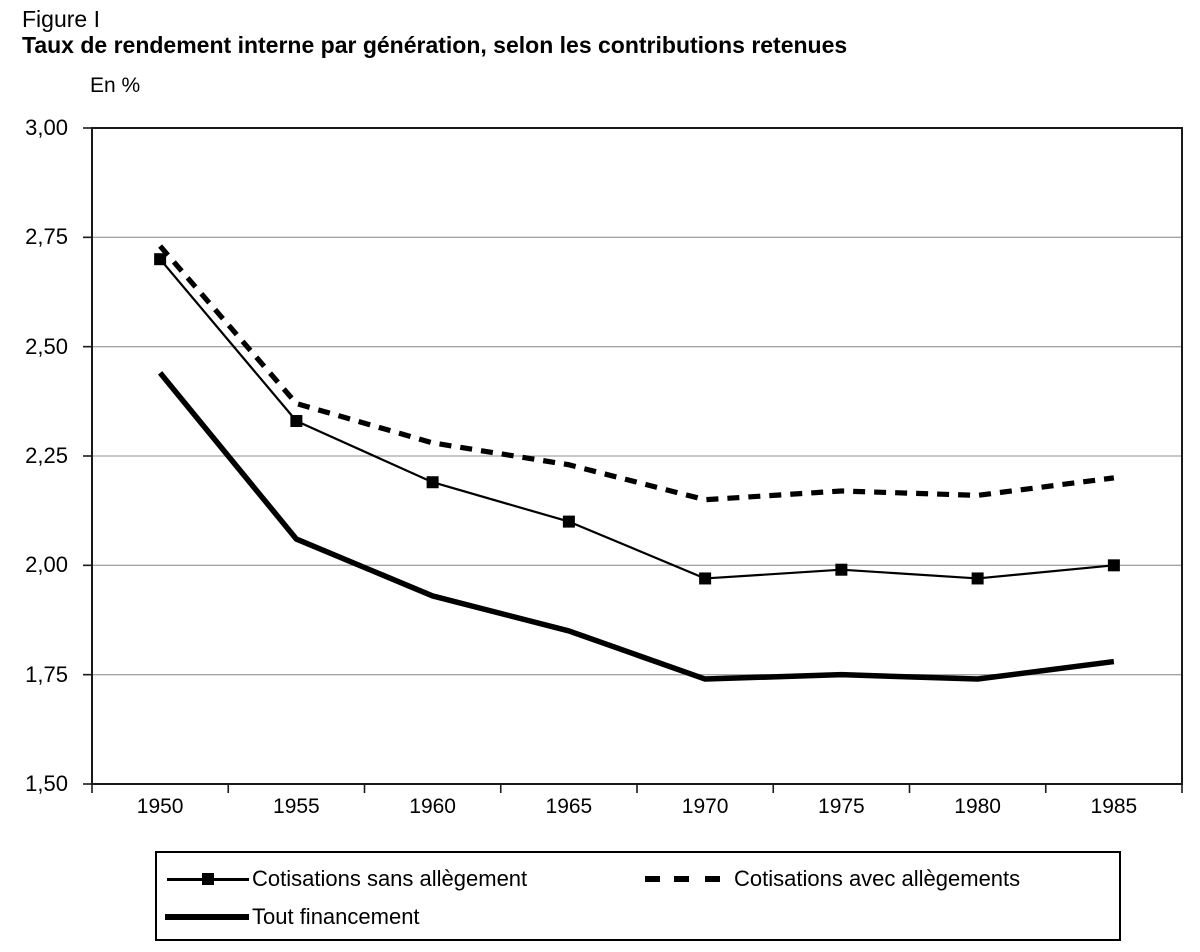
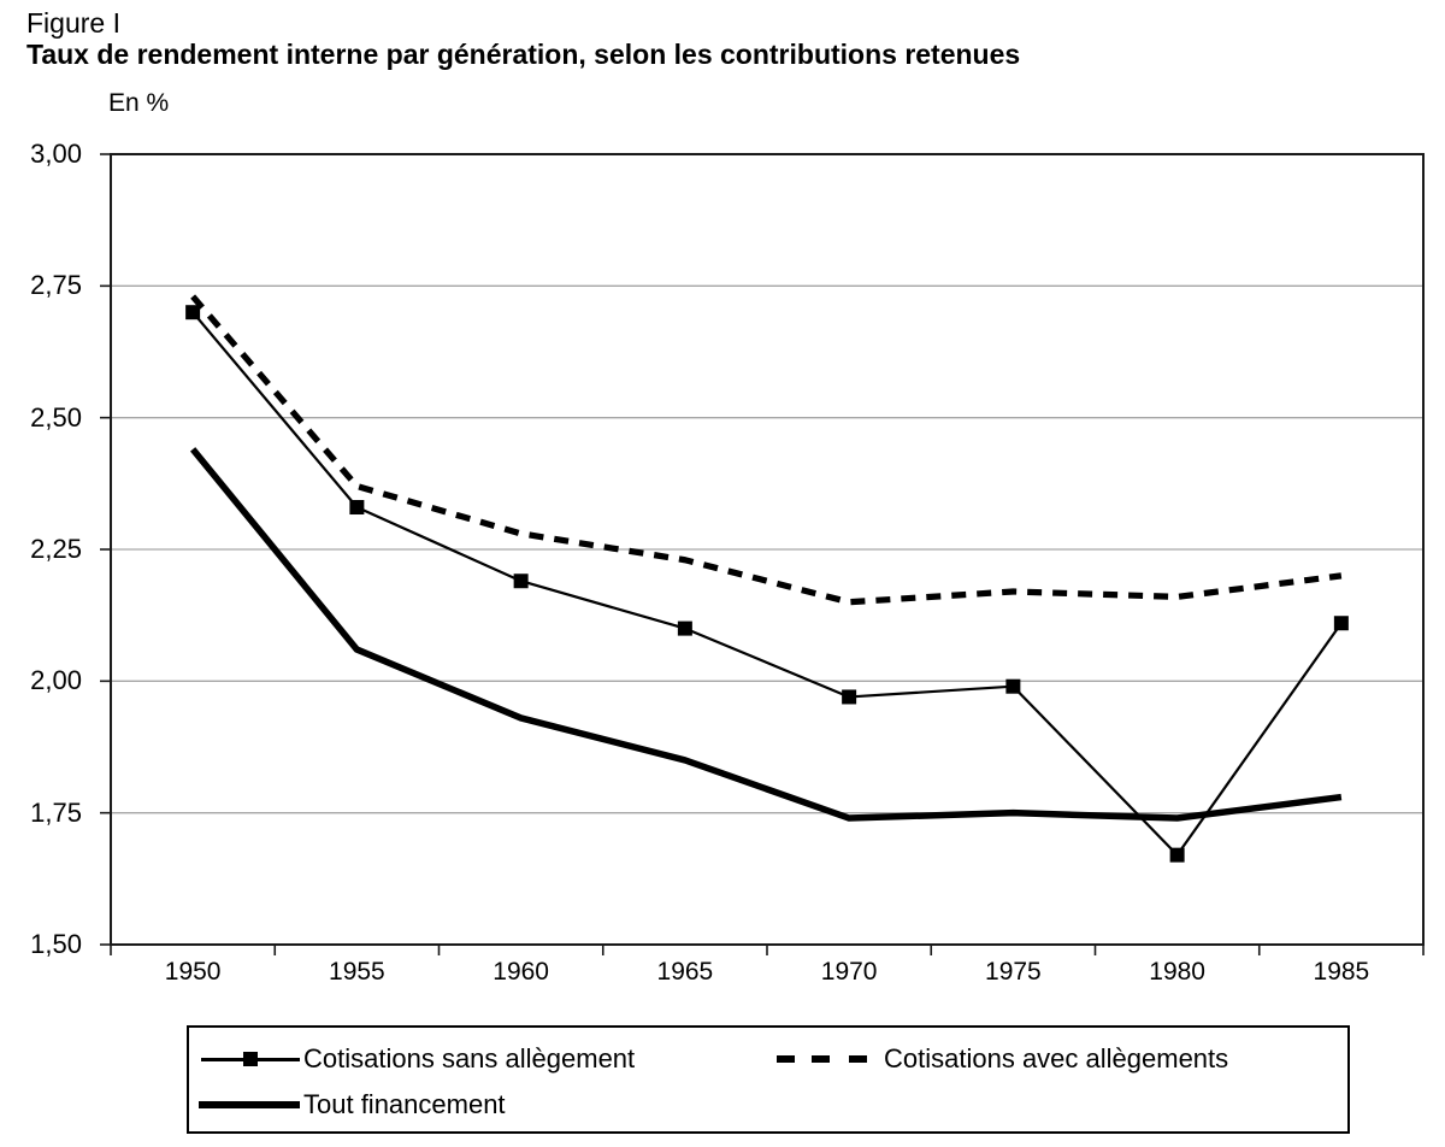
Cotisations sans allègement/1980: 1,97 -> 1,67
Cotisations sans allègement/1985: 2,00 -> 2,11
